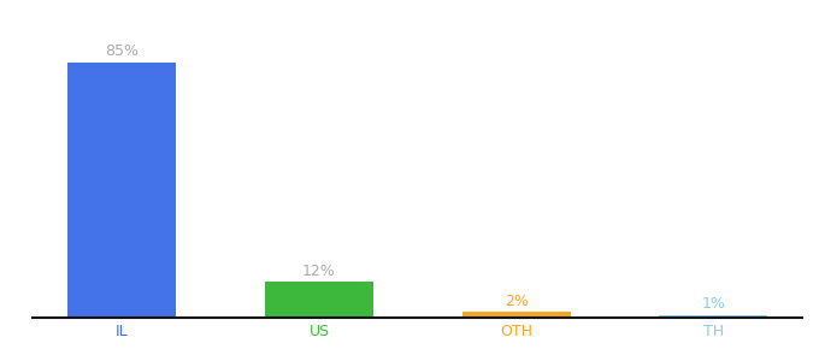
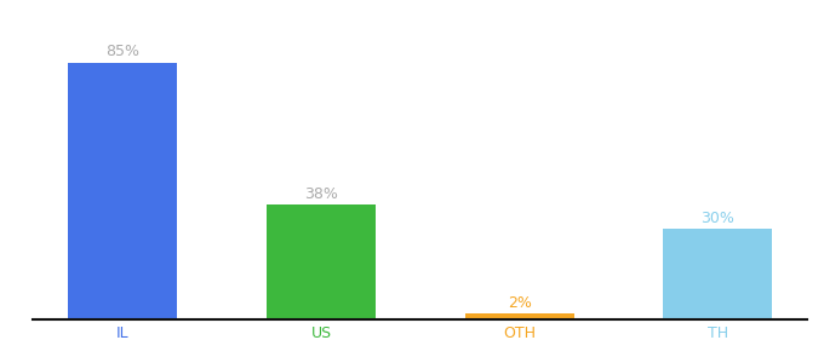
US: 12% -> 38%
TH: 1% -> 30%
